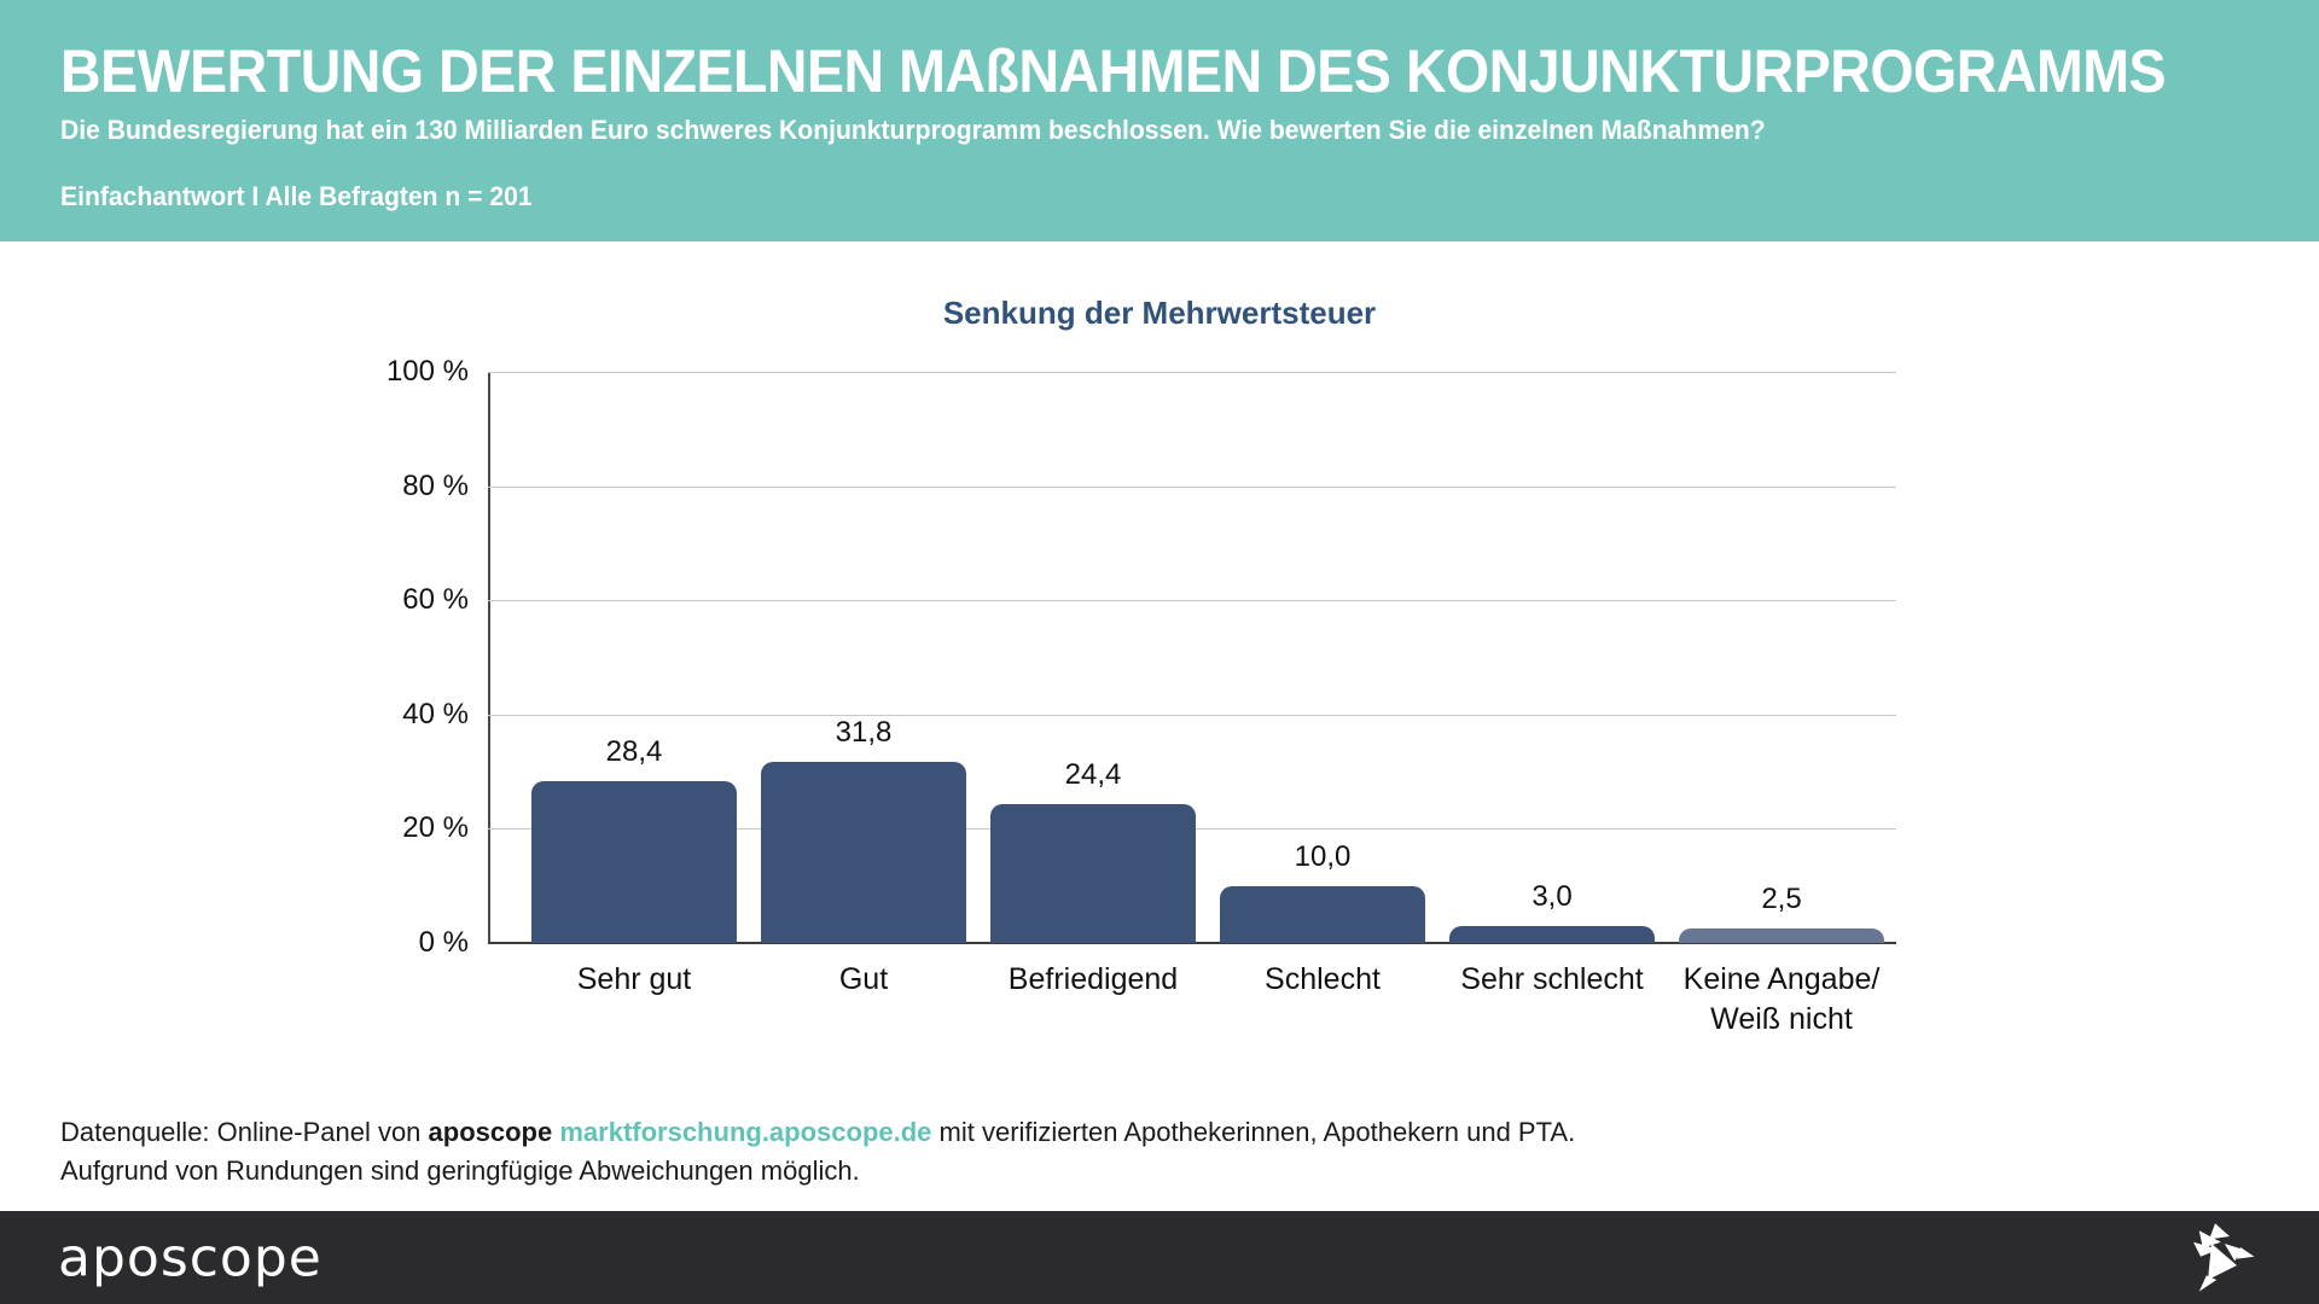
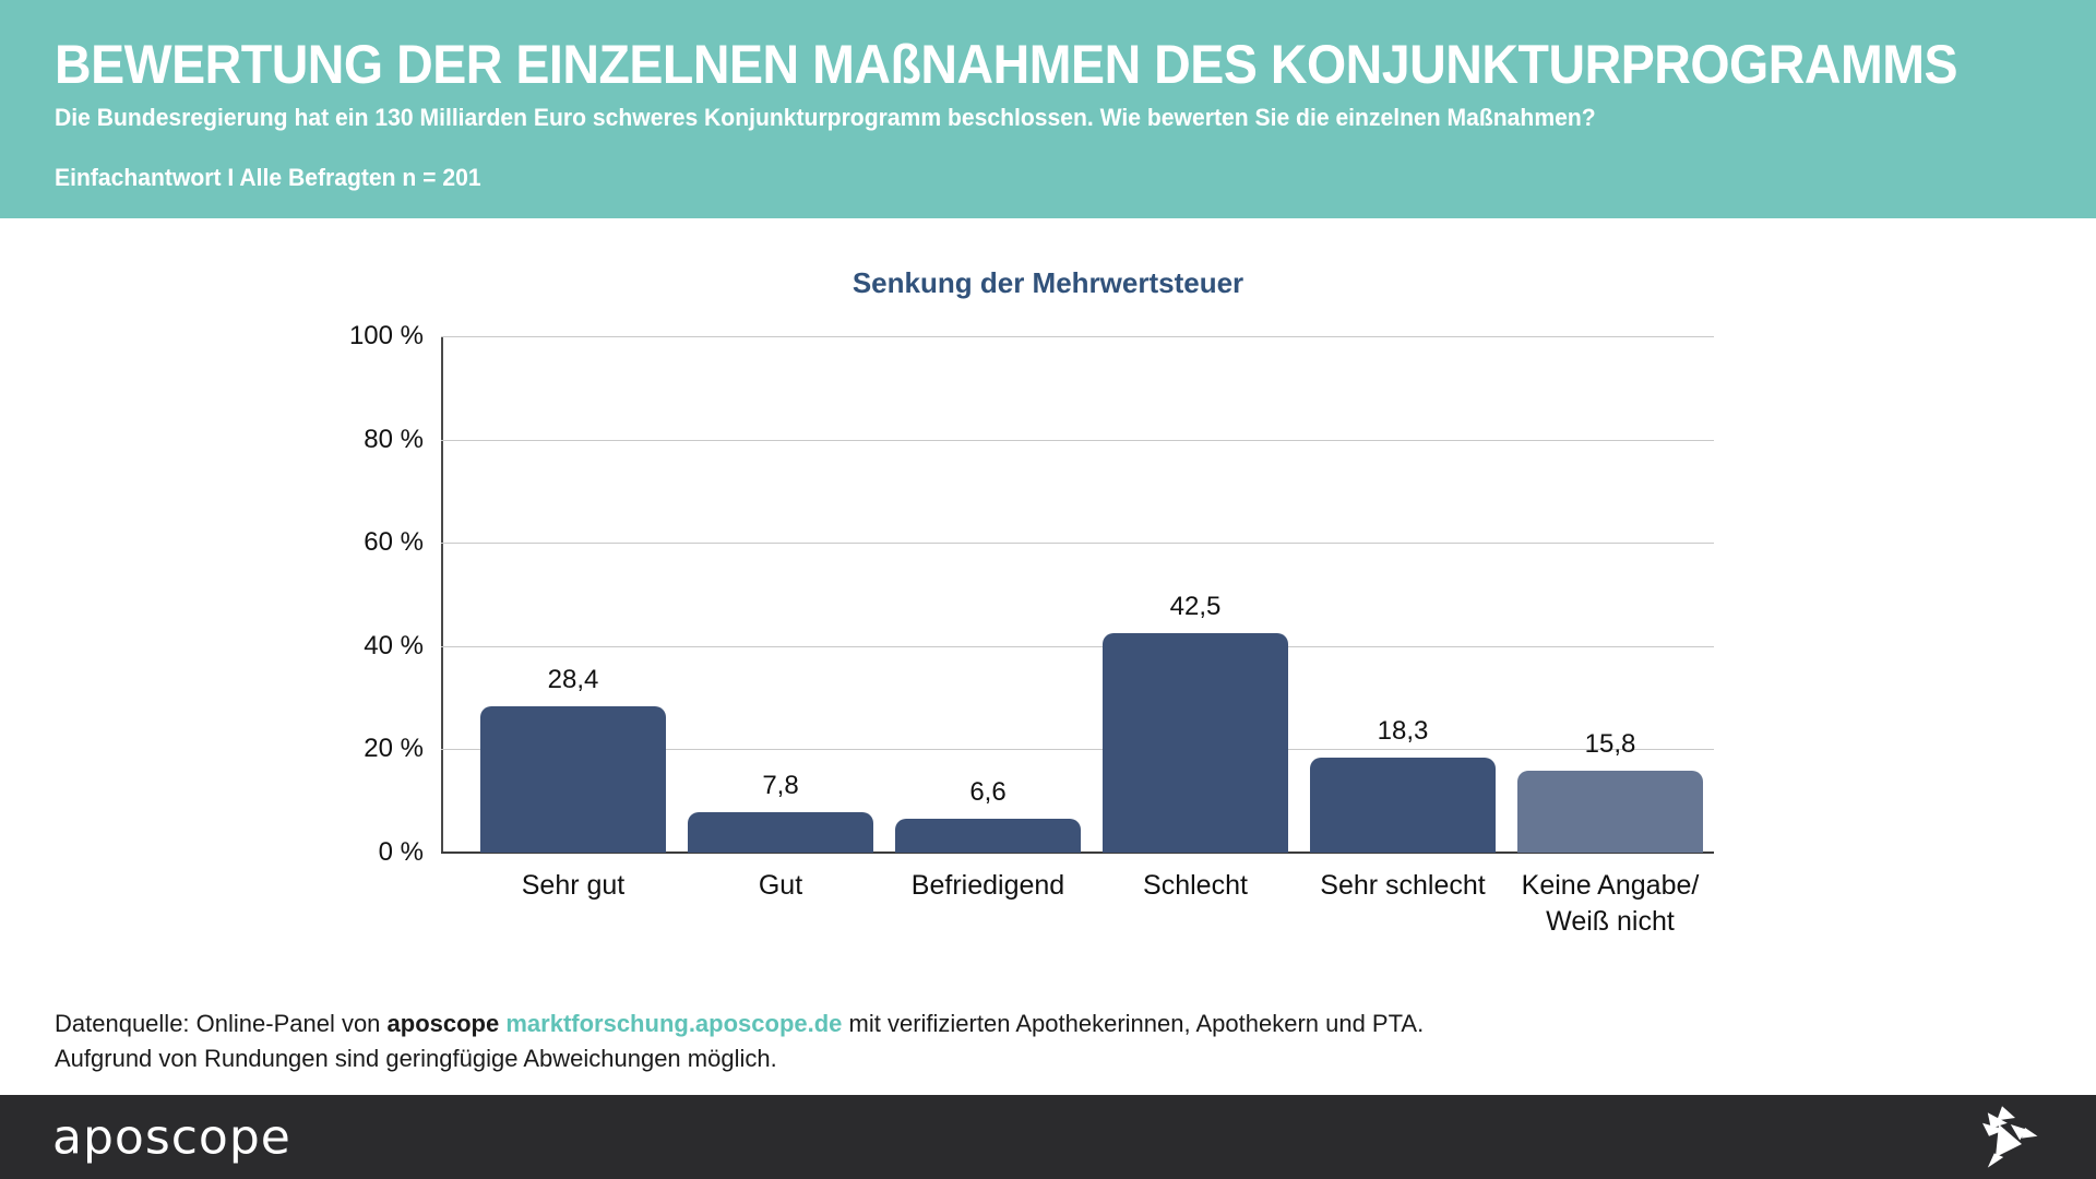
Gut: 31,8 -> 7,8
Befriedigend: 24,4 -> 6,6
Schlecht: 10,0 -> 42,5
Sehr schlecht: 3,0 -> 18,3
Keine Angabe/ Weiß nicht: 2,5 -> 15,8
